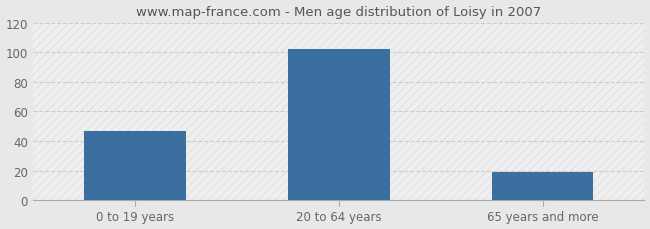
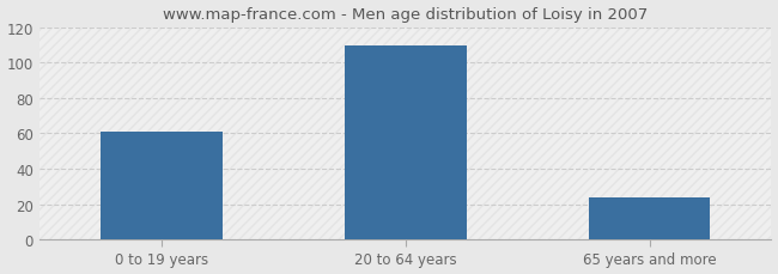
0 to 19 years: 47 -> 61
20 to 64 years: 102 -> 110
65 years and more: 19 -> 24
